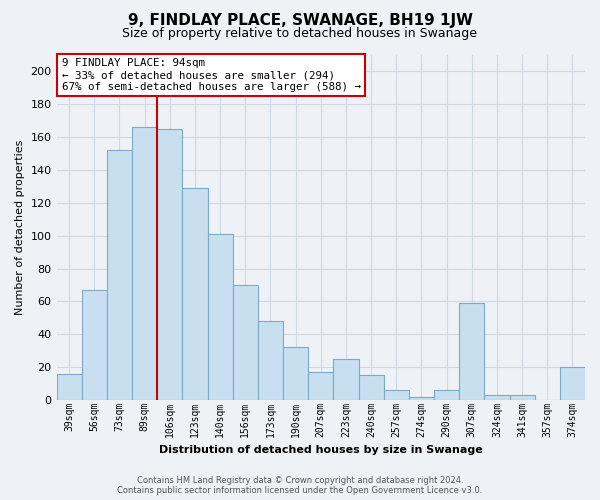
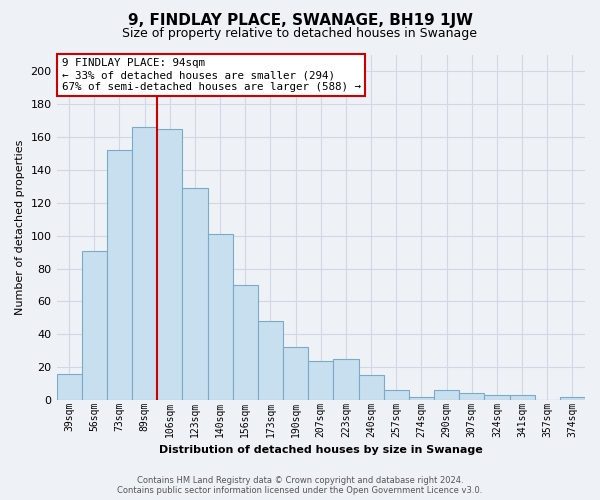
56sqm: 67 -> 91
207sqm: 17 -> 24
307sqm: 59 -> 4
374sqm: 20 -> 2
